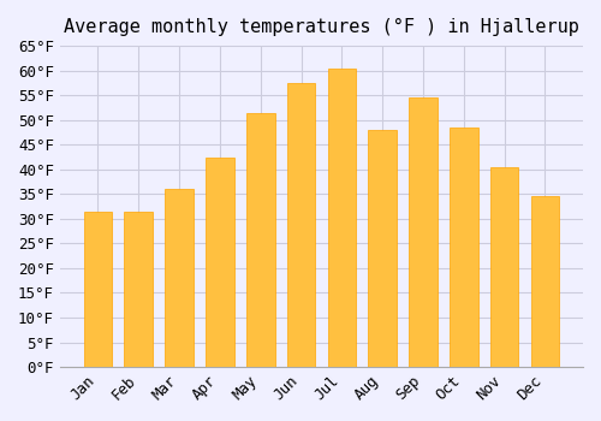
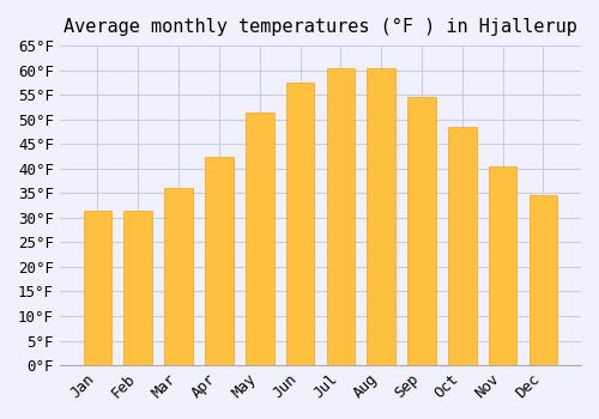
Aug: 48.0°F -> 60.5°F
